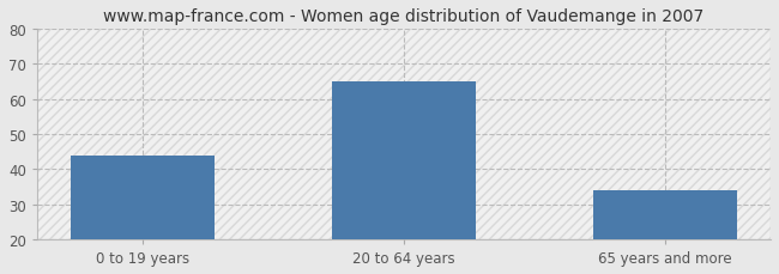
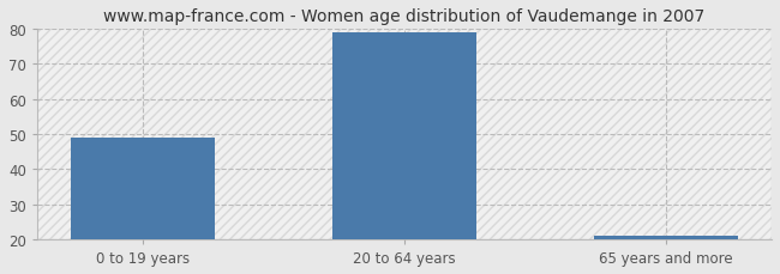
0 to 19 years: 44 -> 49
20 to 64 years: 65 -> 79
65 years and more: 34 -> 21
